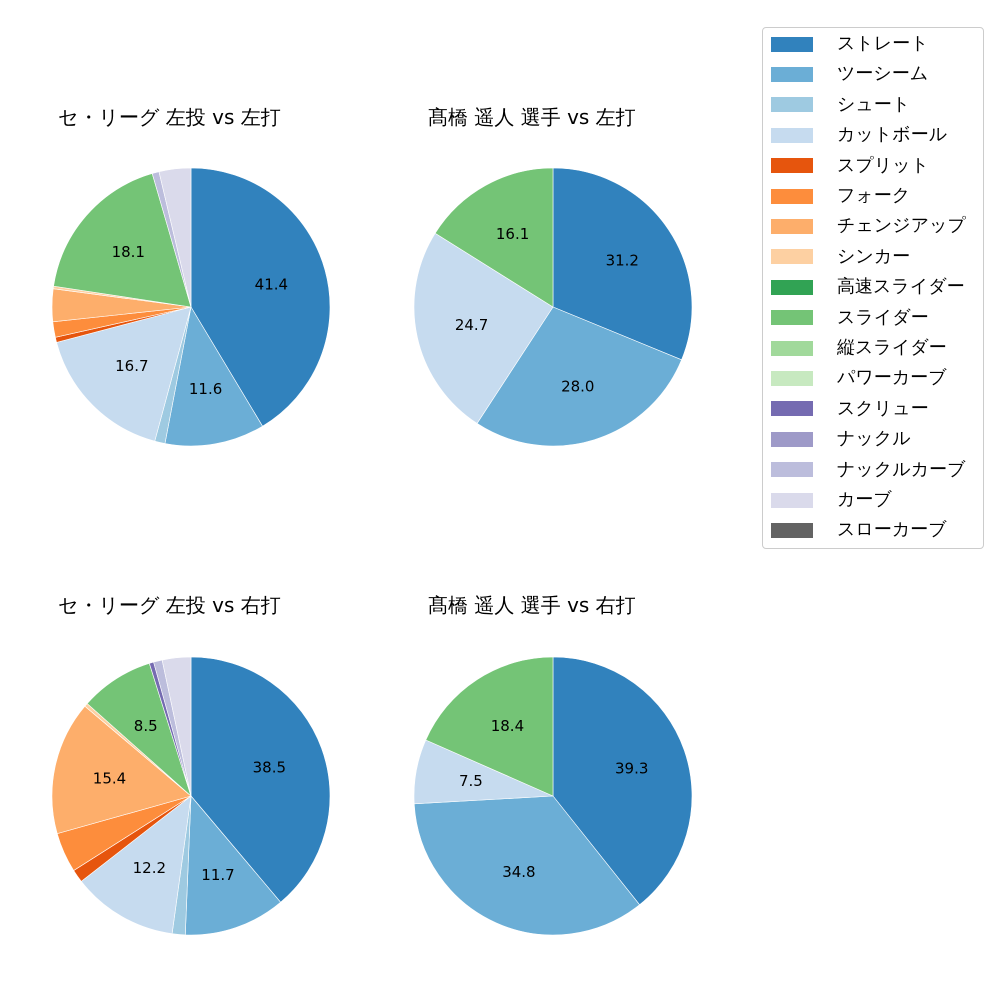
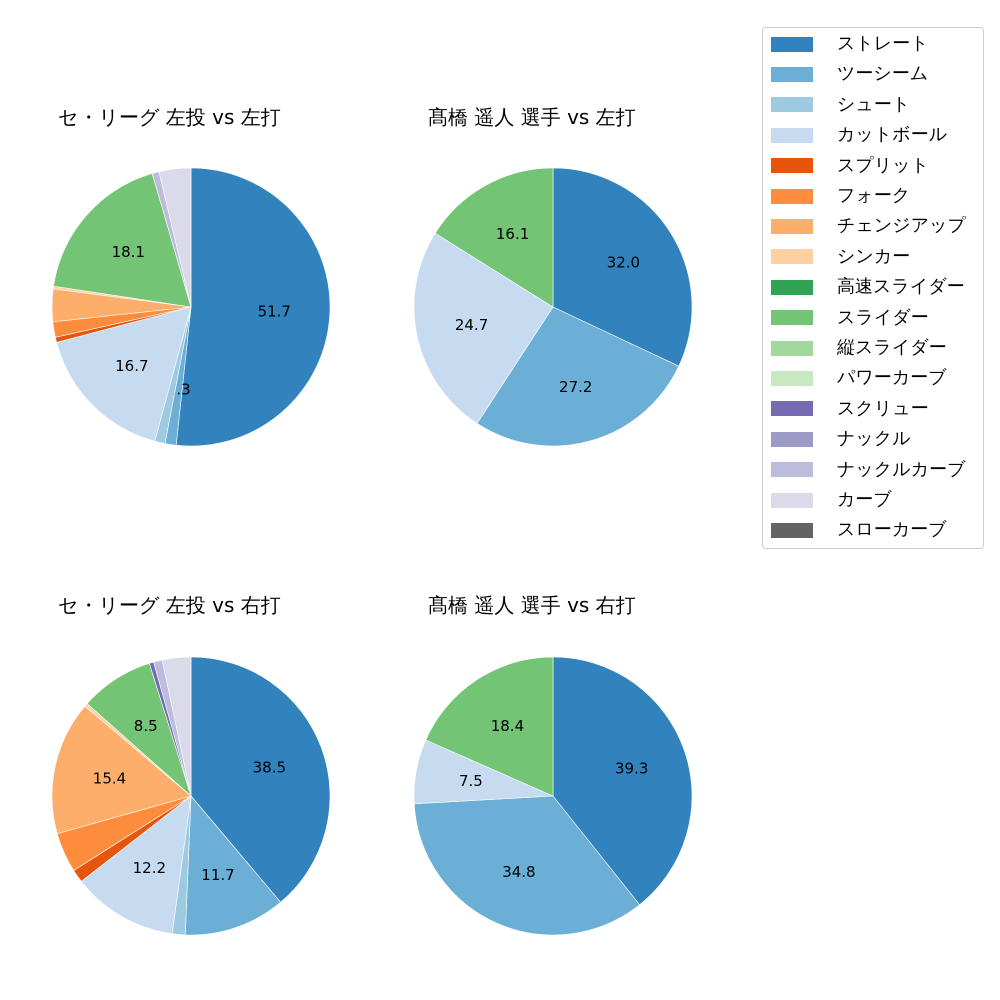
セ・リーグ 左投 vs 左打/ストレート: 41.4 -> 51.7
セ・リーグ 左投 vs 左打/ツーシーム: 11.6 -> 1.3
髙橋 遥人 選手 vs 左打/ストレート: 31.2 -> 32.0
髙橋 遥人 選手 vs 左打/ツーシーム: 28.0 -> 27.2
